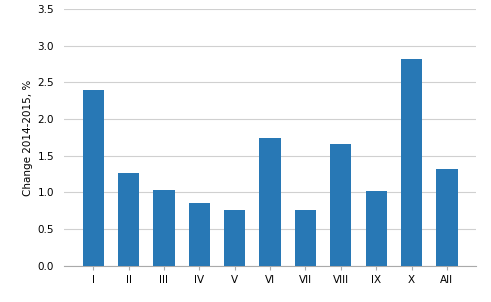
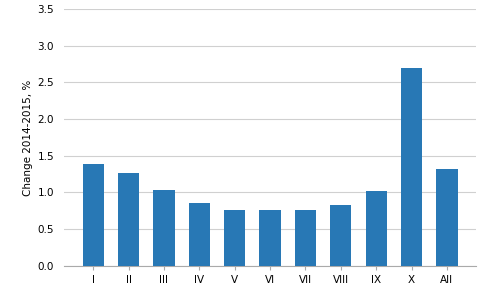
I: 2.40 -> 1.39
VI: 1.74 -> 0.76
VIII: 1.66 -> 0.83
X: 2.82 -> 2.70
